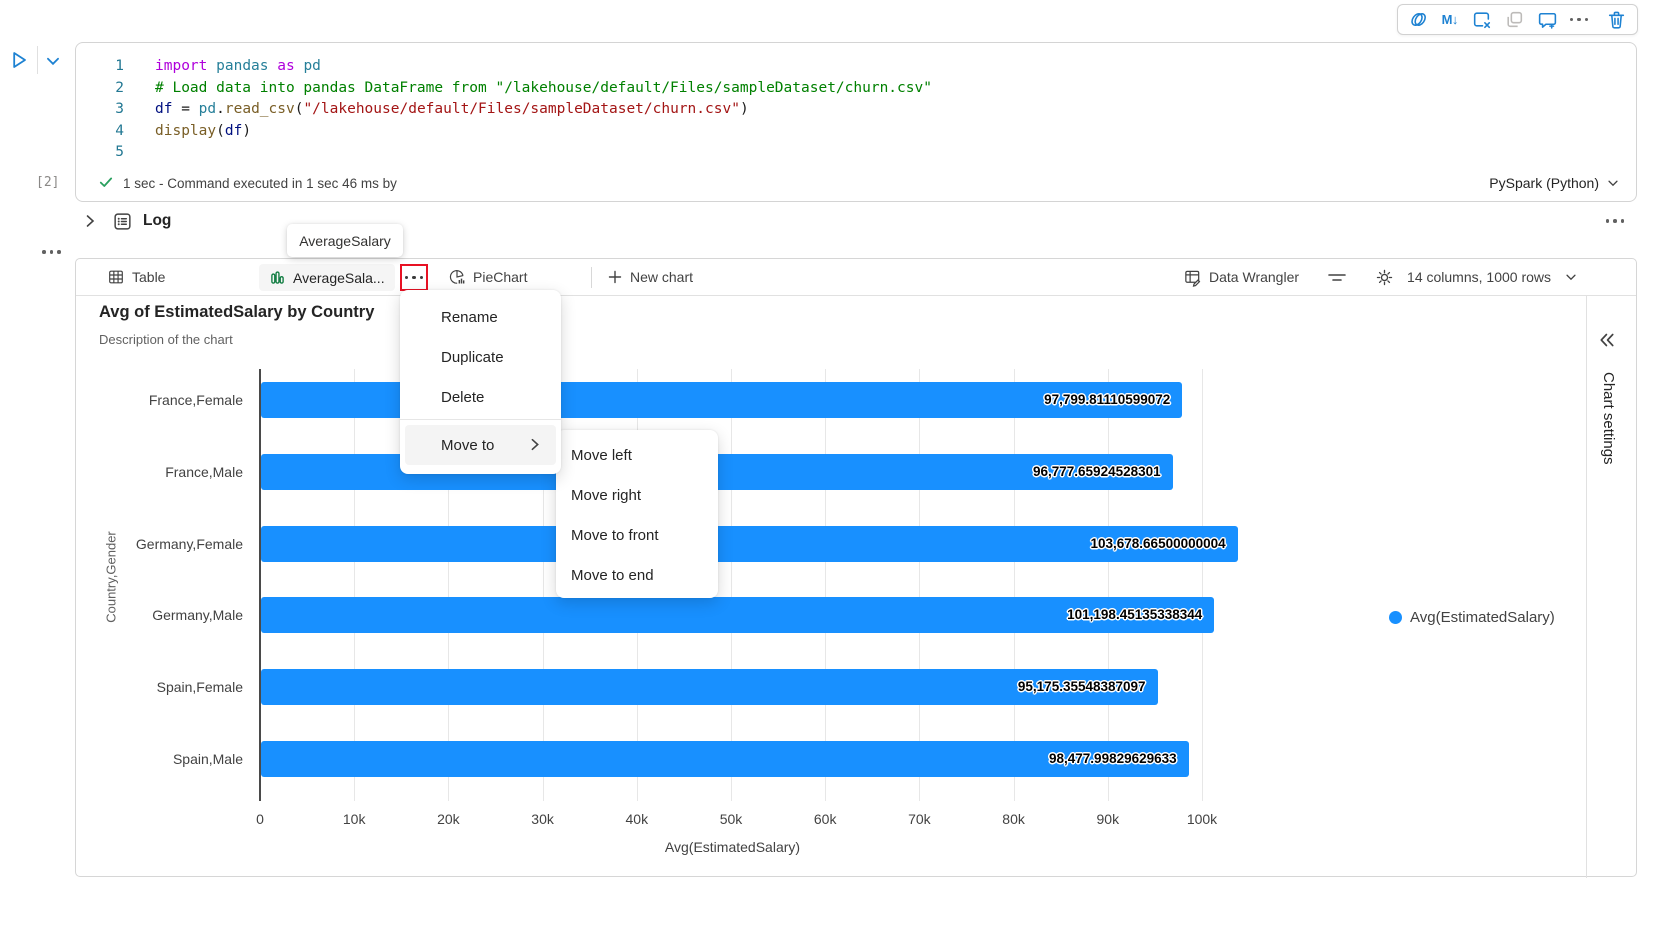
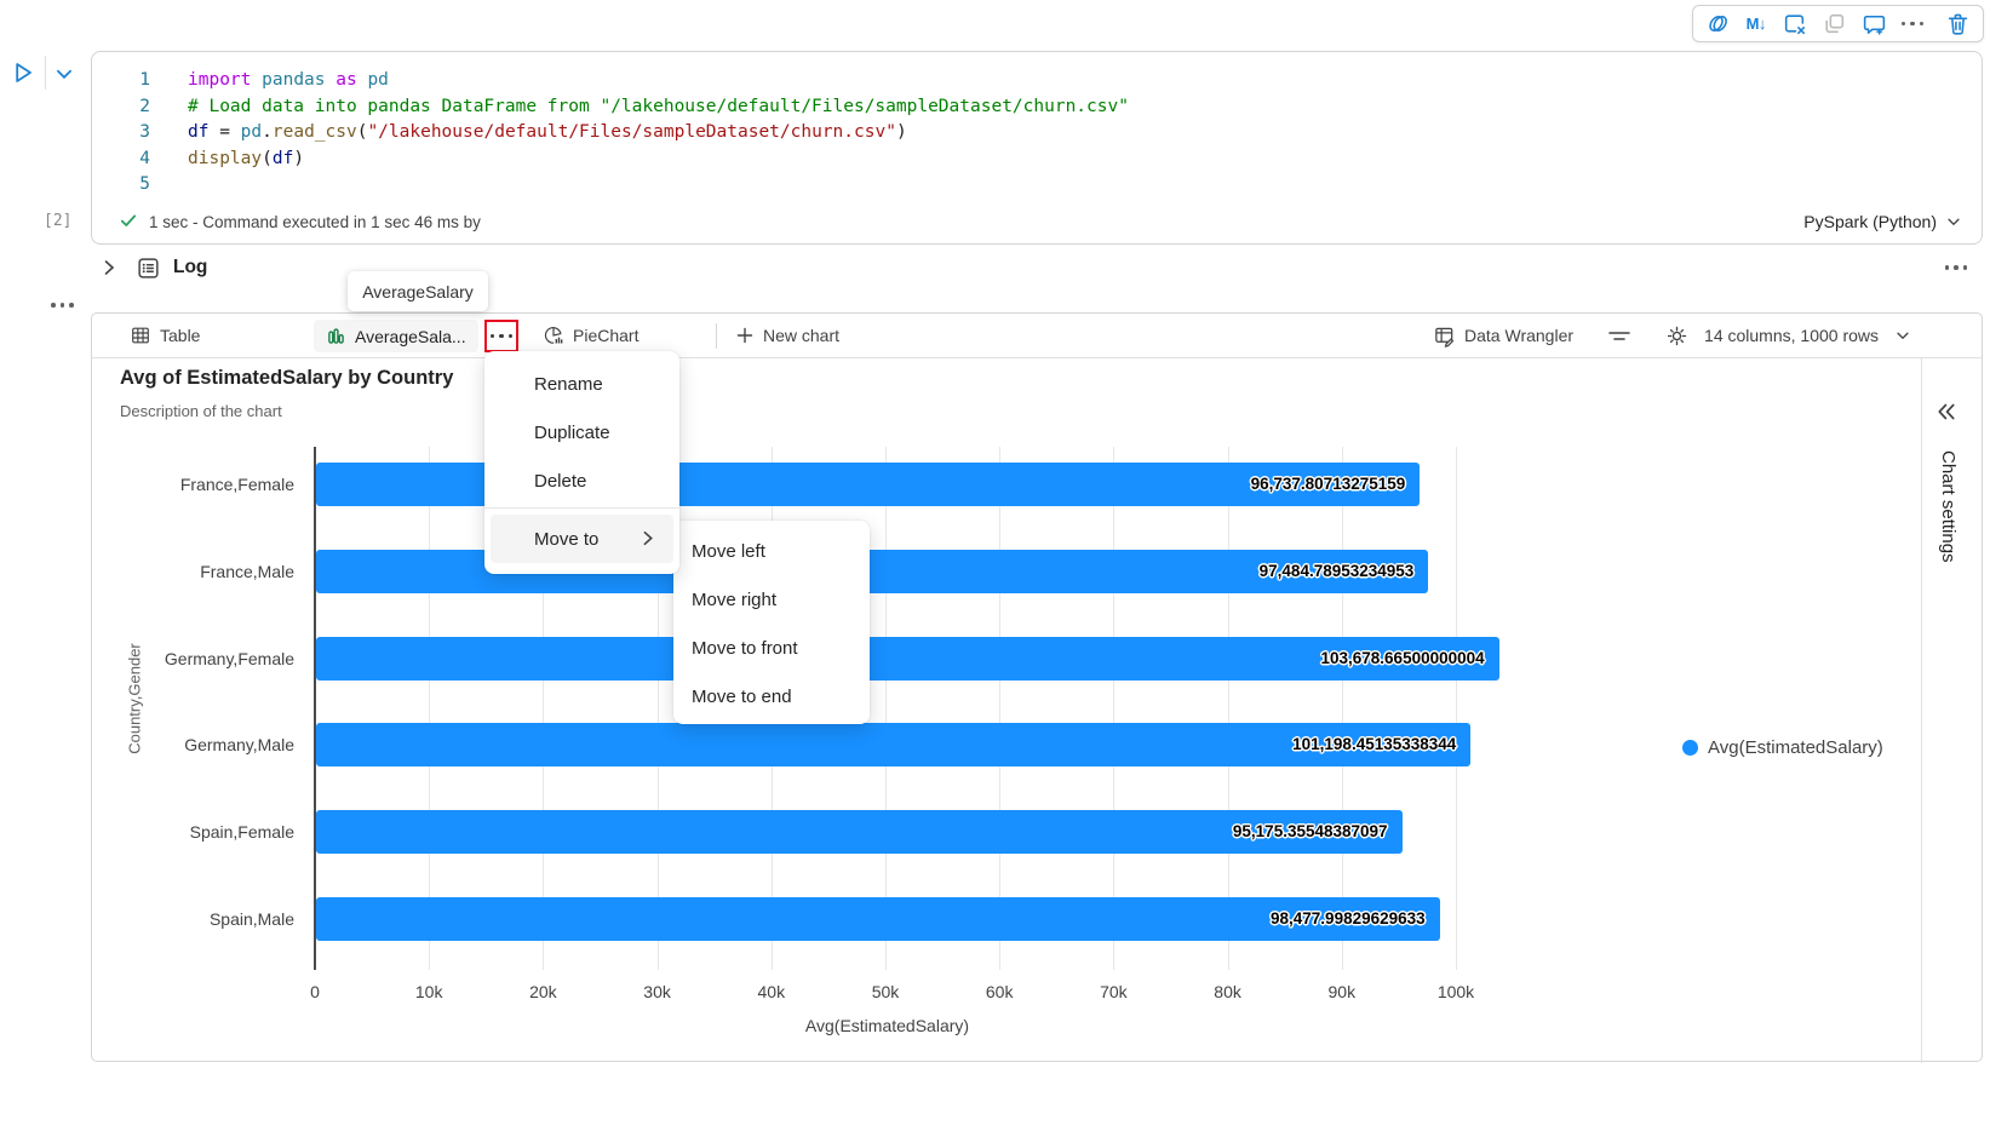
France,Female: 97,799.81110599072 -> 96,737.80713275159
France,Male: 96,777.65924528301 -> 97,484.78953234953
